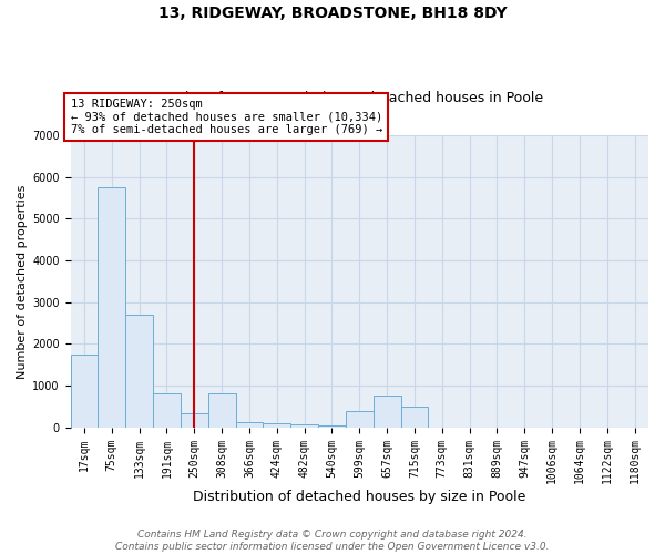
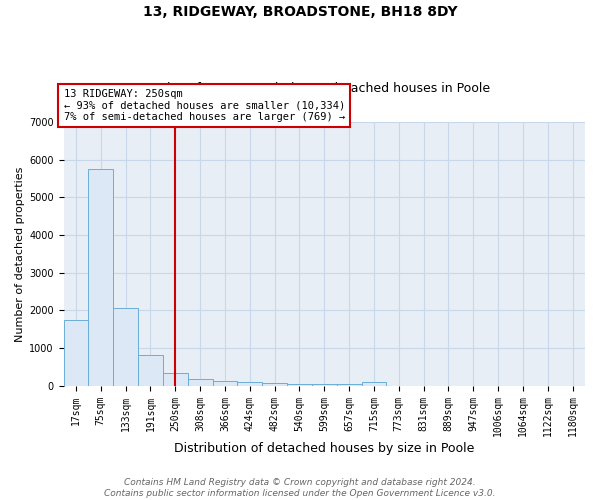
133sqm: 2700 -> 2050
308sqm: 800 -> 180
599sqm: 400 -> 40
657sqm: 750 -> 30
715sqm: 500 -> 90
